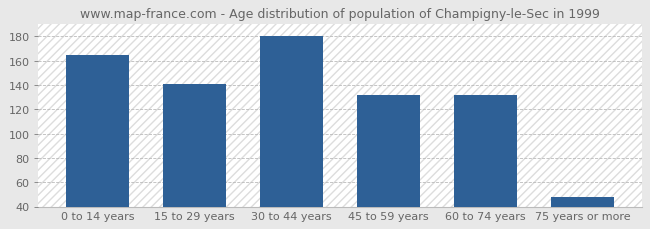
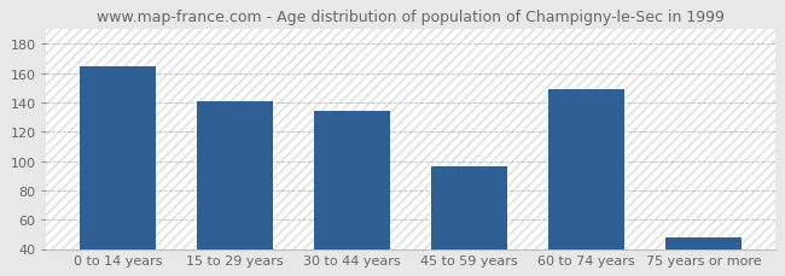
30 to 44 years: 180 -> 134
45 to 59 years: 132 -> 96
60 to 74 years: 132 -> 149
